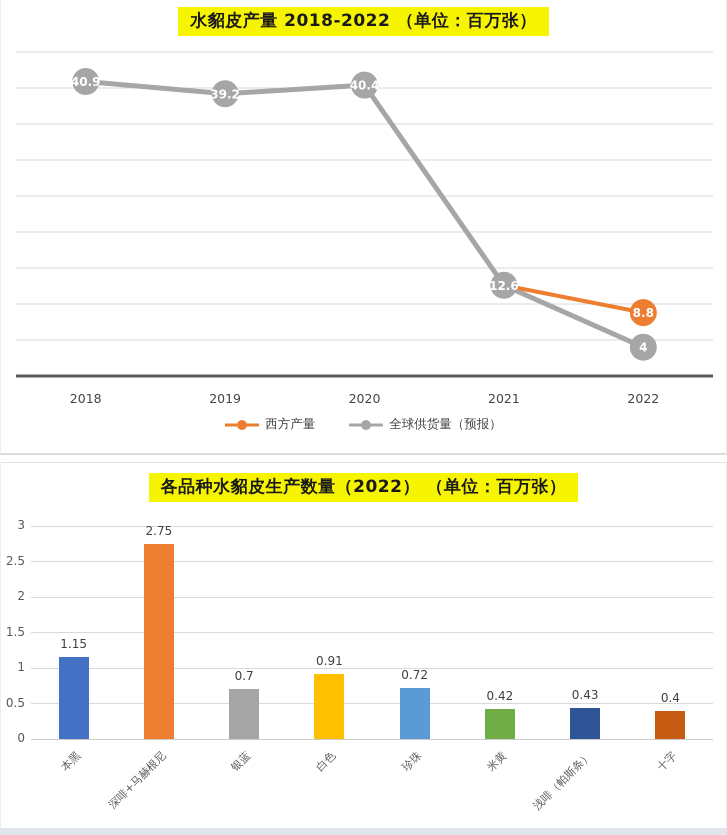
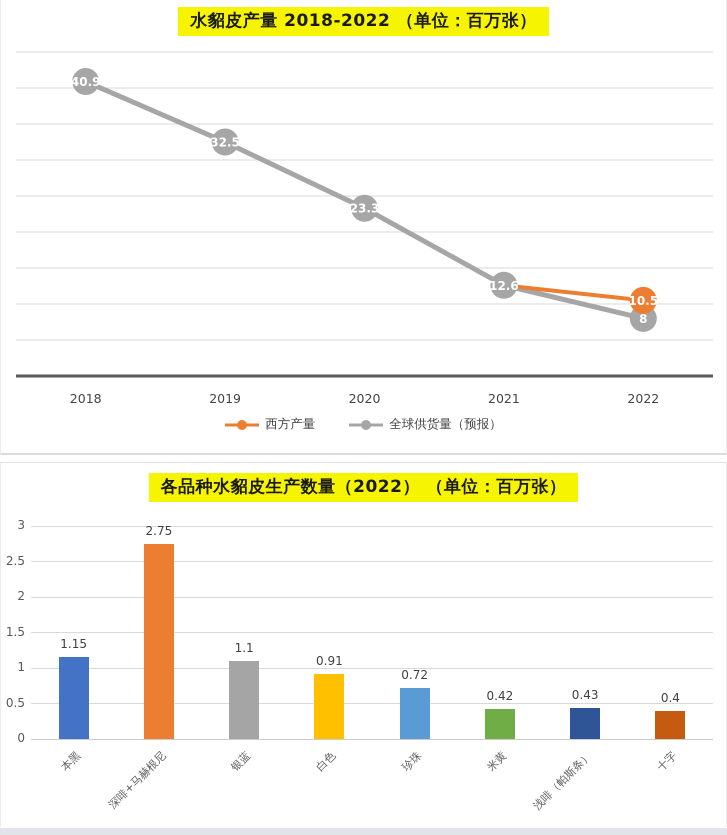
水貂皮产量 2018-2022 （单位：百万张）/全球供货量（预报）/2019: 39.2 -> 32.5
水貂皮产量 2018-2022 （单位：百万张）/全球供货量（预报）/2020: 40.4 -> 23.3
水貂皮产量 2018-2022 （单位：百万张）/西方产量/2022: 8.8 -> 10.5
水貂皮产量 2018-2022 （单位：百万张）/全球供货量（预报）/2022: 4 -> 8
各品种水貂皮生产数量（2022） （单位：百万张）/银蓝: 0.7 -> 1.1
